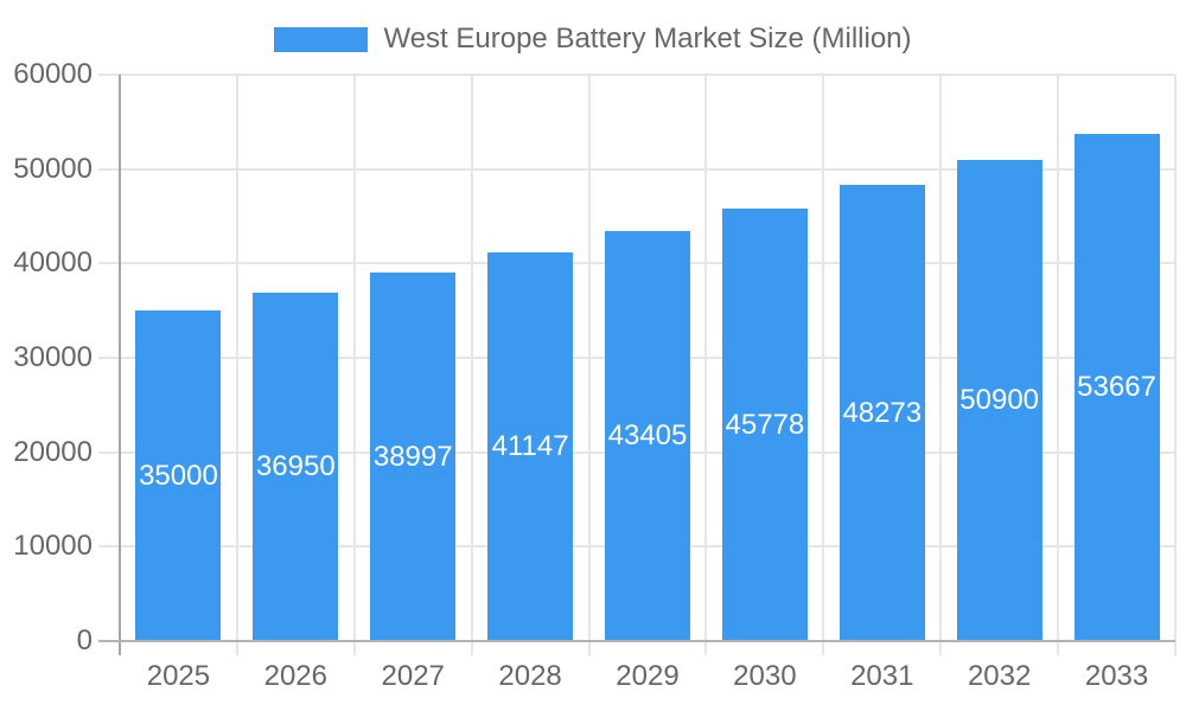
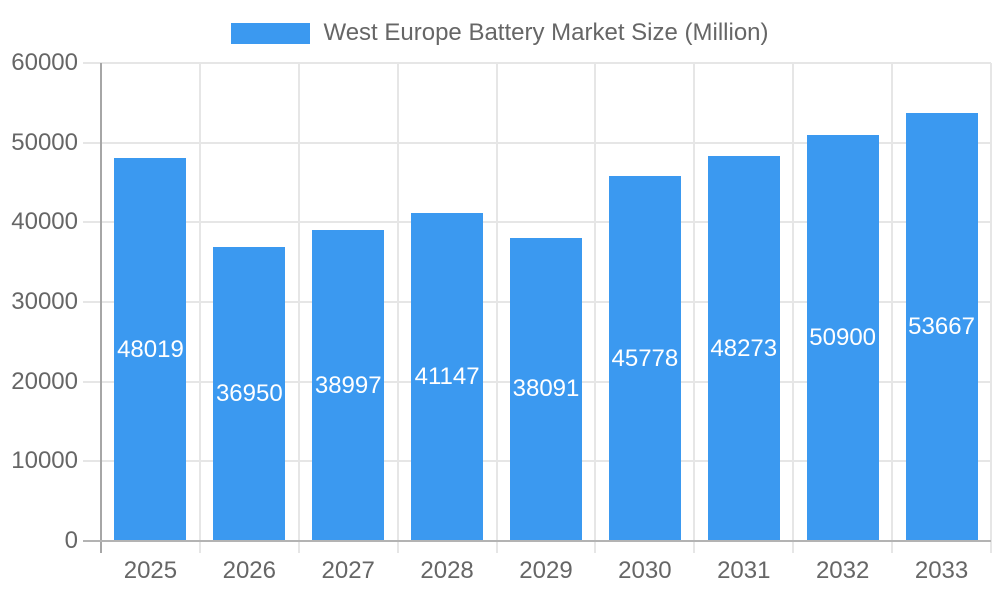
2025: 35000 -> 48019
2029: 43405 -> 38091
